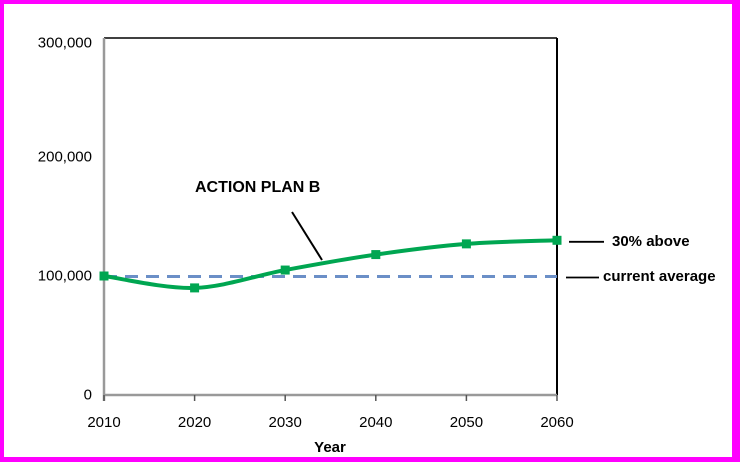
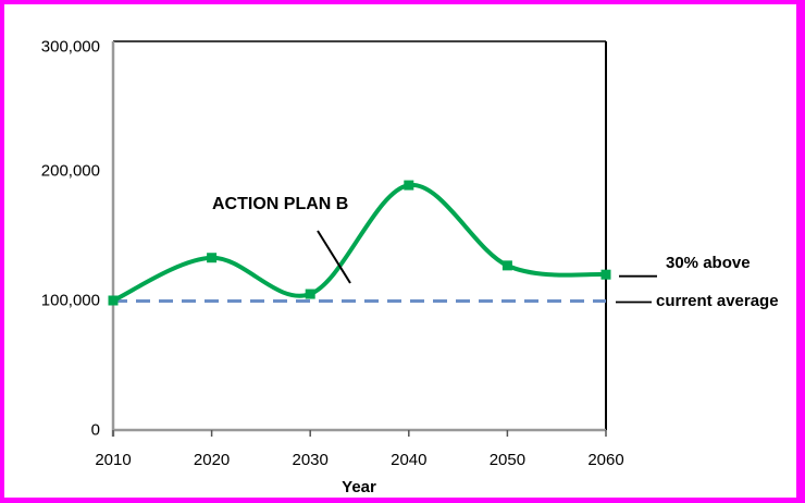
2020: 90000 -> 133000
2040: 118000 -> 189000
2060: 130000 -> 120000
